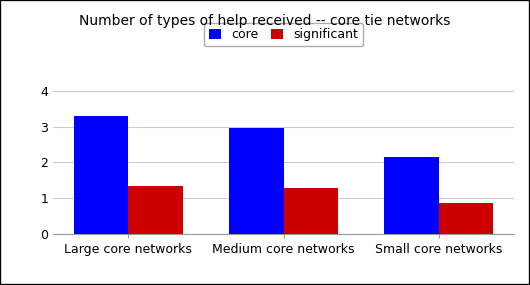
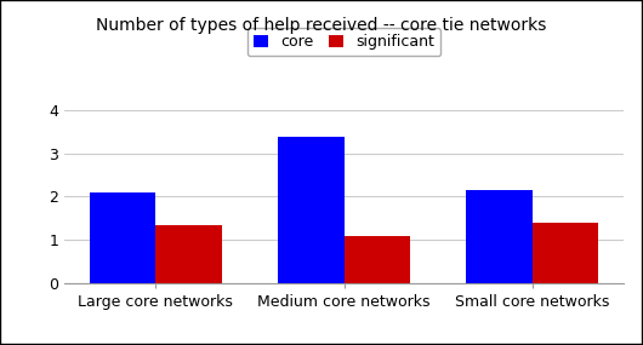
core/Large core networks: 3.30 -> 2.10
core/Medium core networks: 2.97 -> 3.40
significant/Medium core networks: 1.27 -> 1.10
significant/Small core networks: 0.87 -> 1.40
